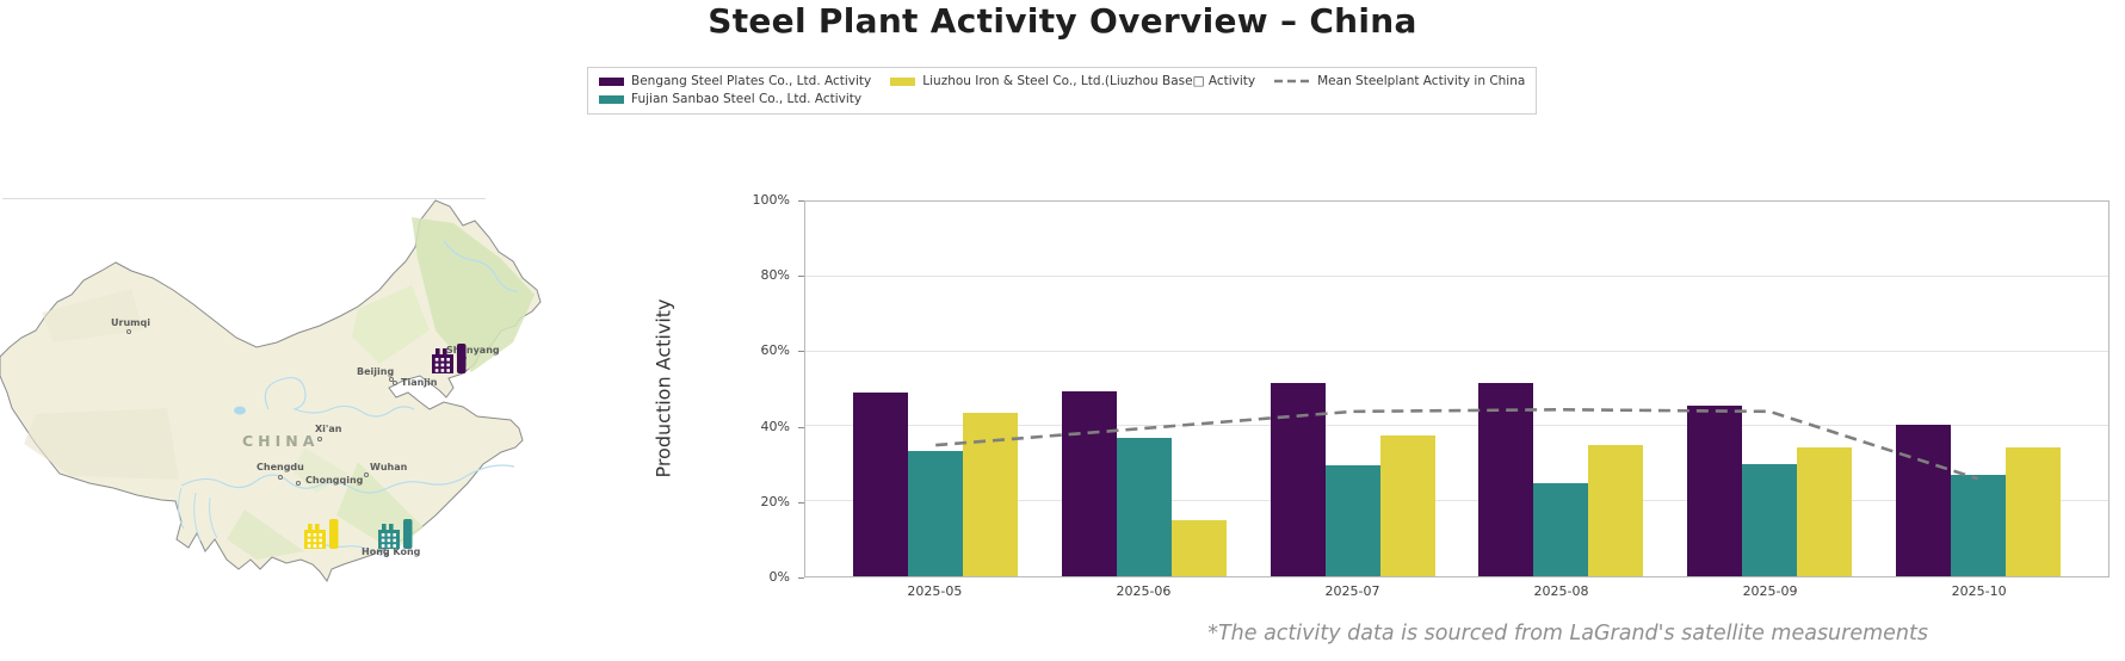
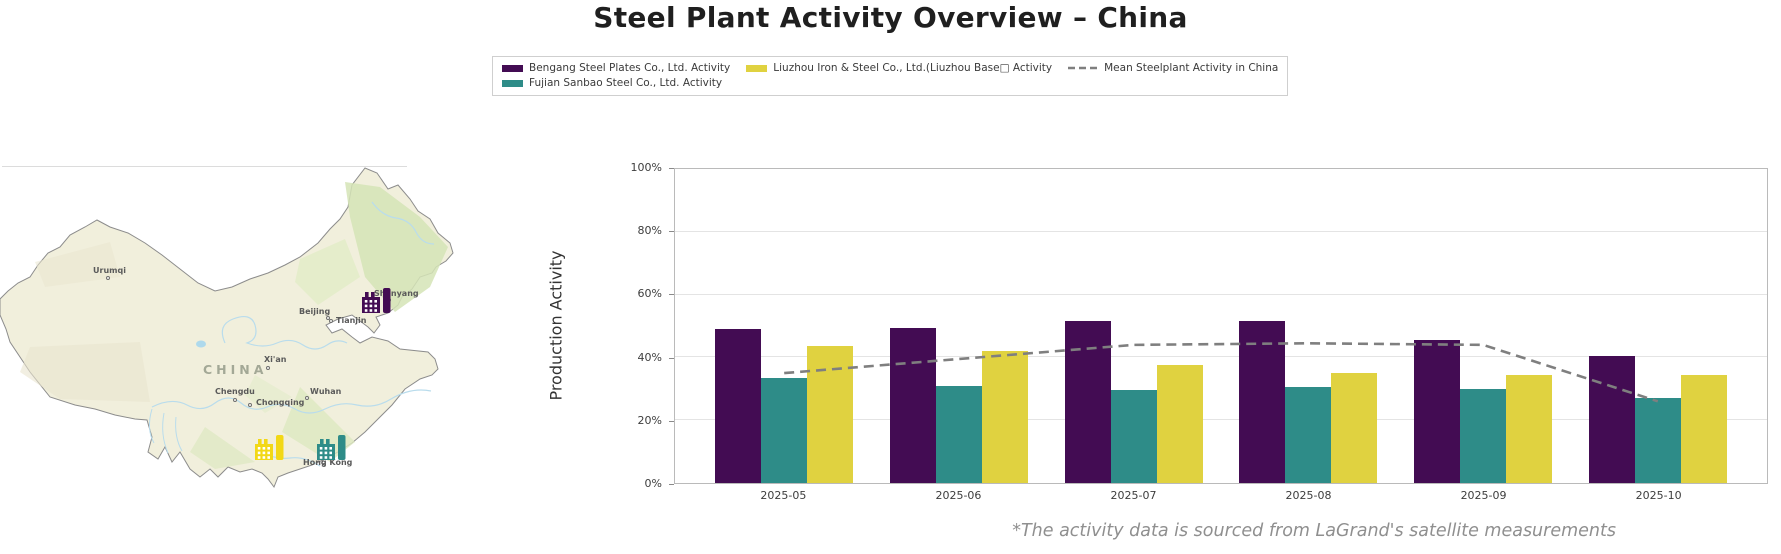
Fujian Sanbao Steel Co., Ltd. Activity/2025-06: 37% -> 31%
Liuzhou Iron & Steel Co., Ltd.(Liuzhou Base□ Activity/2025-06: 15% -> 42%
Fujian Sanbao Steel Co., Ltd. Activity/2025-08: 25% -> 30%
